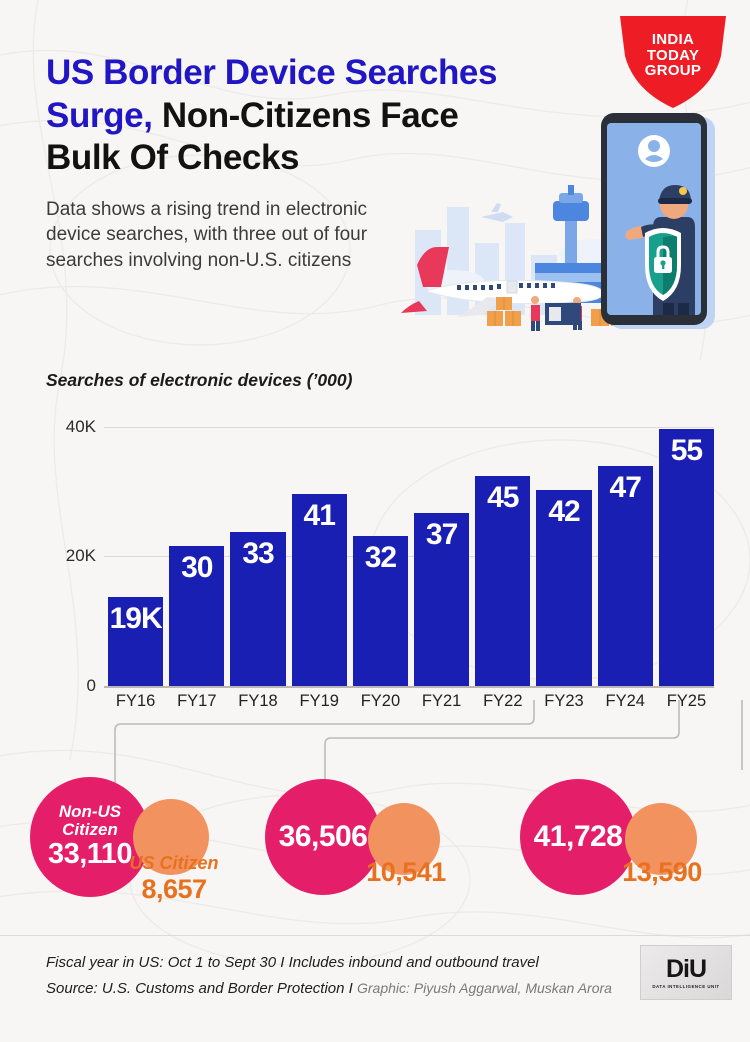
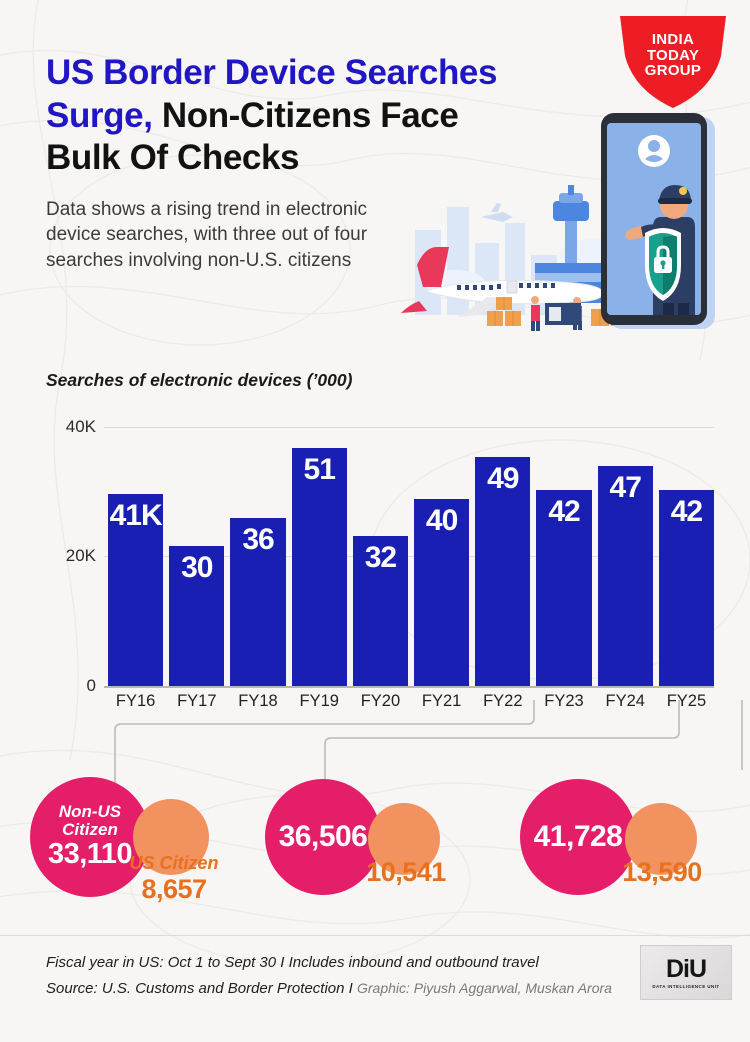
FY16: 19K -> 41K
FY18: 33 -> 36
FY19: 41 -> 51
FY21: 37 -> 40
FY22: 45 -> 49
FY25: 55 -> 42
